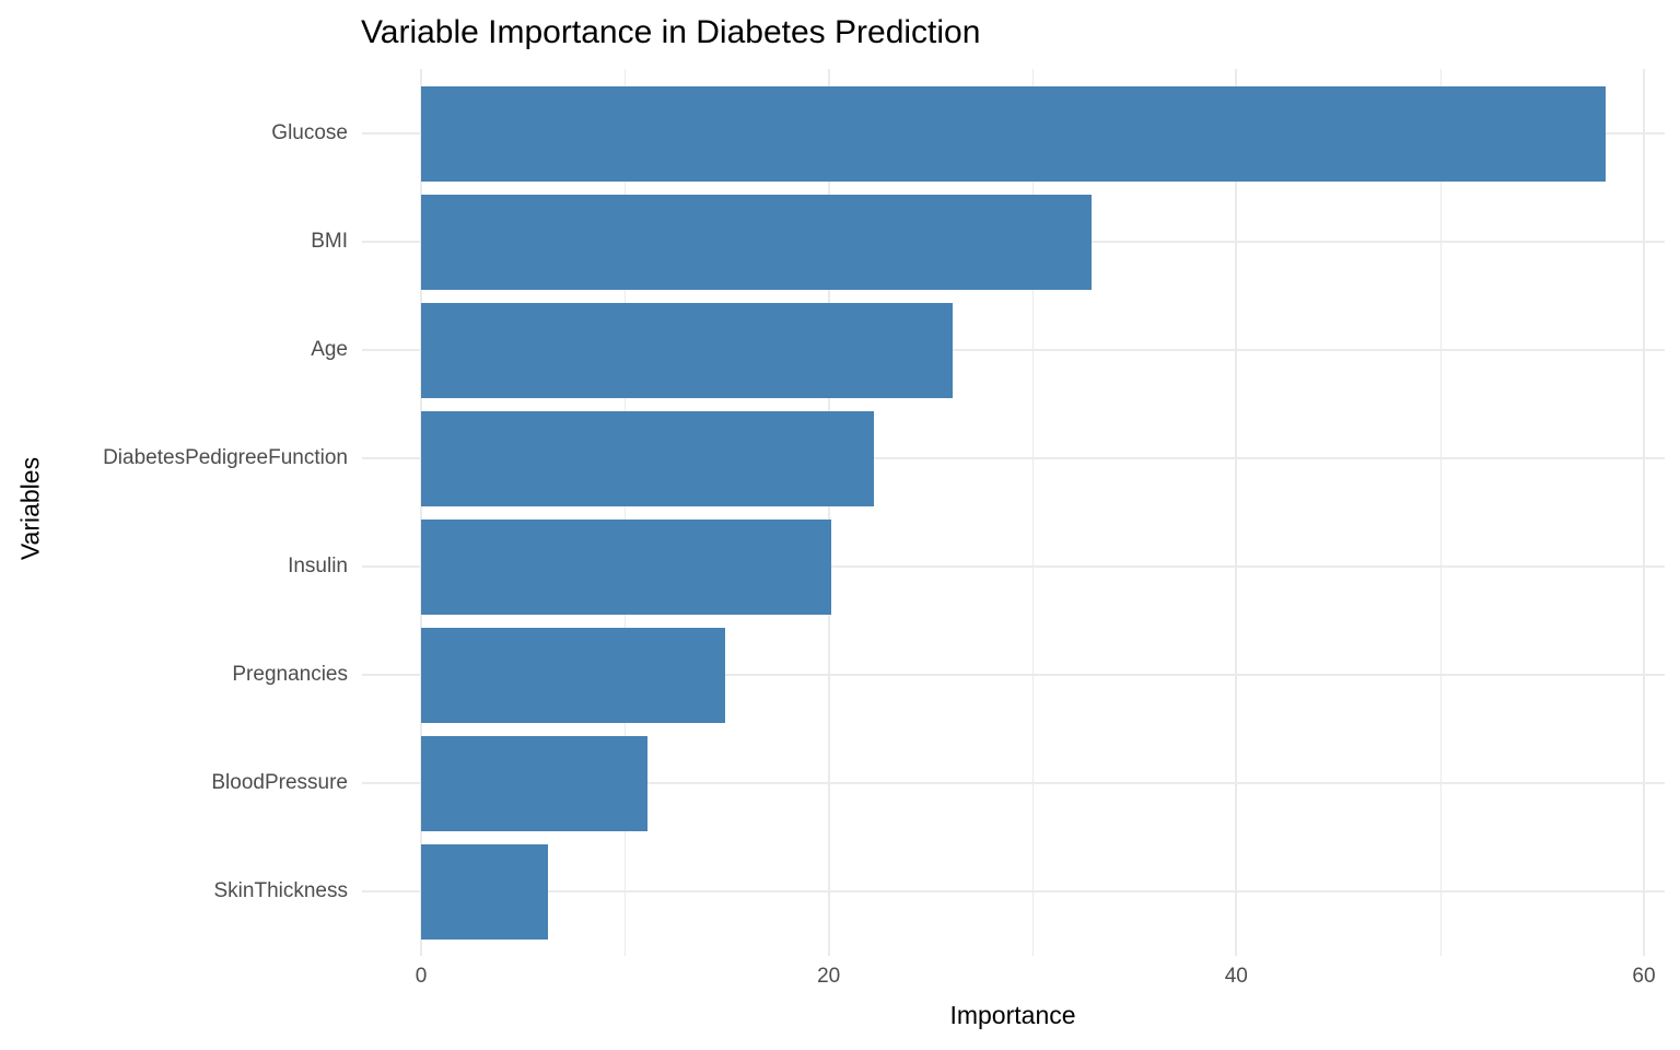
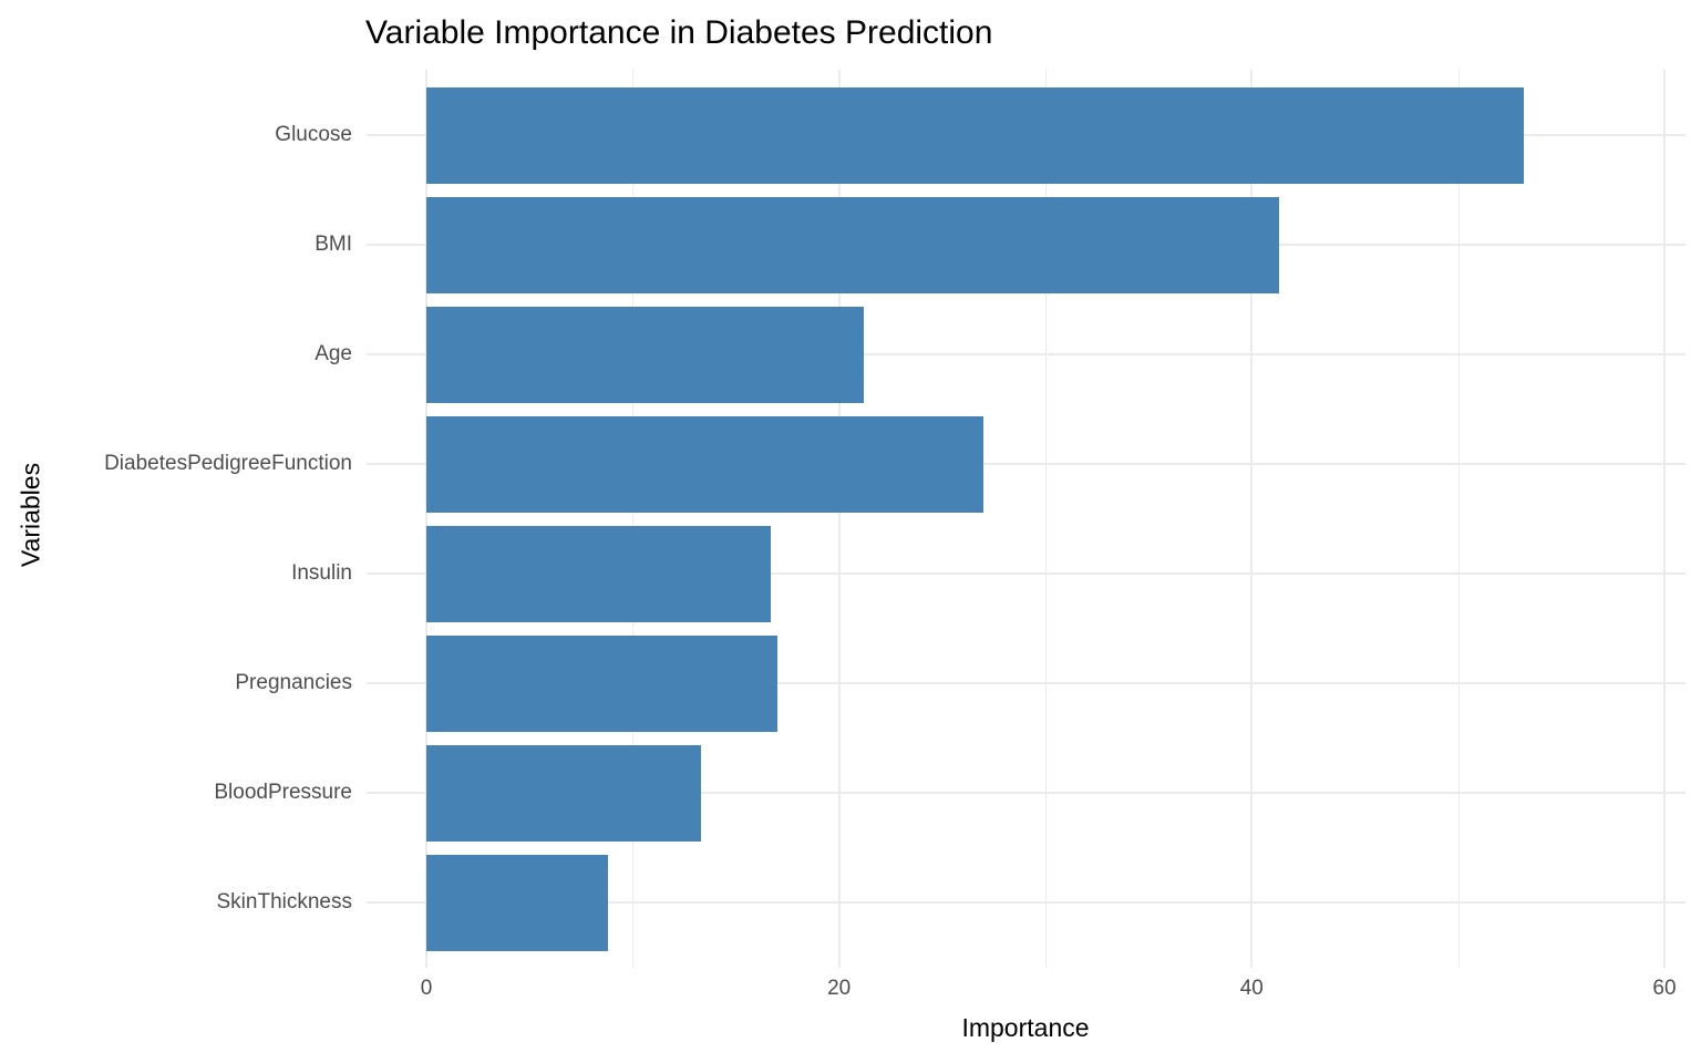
Glucose: 58.1 -> 53.2
BMI: 32.9 -> 41.3
Age: 26.1 -> 21.2
DiabetesPedigreeFunction: 22.2 -> 27.0
Insulin: 20.1 -> 16.7
Pregnancies: 14.9 -> 17.0
BloodPressure: 11.1 -> 13.3
SkinThickness: 6.2 -> 8.8
